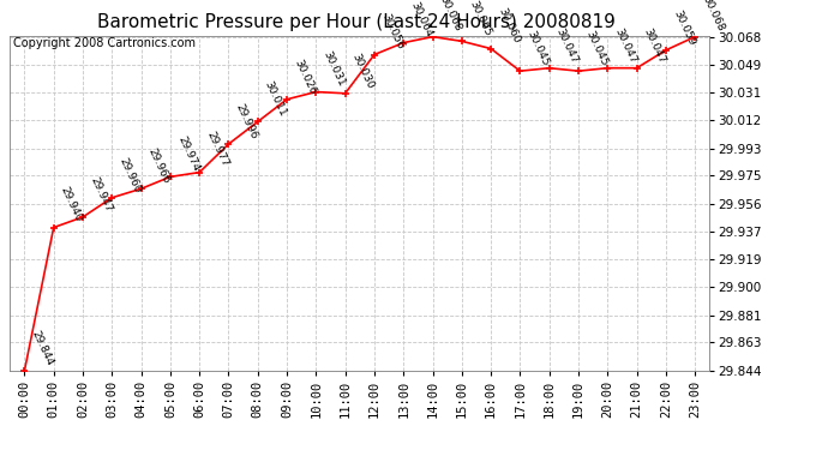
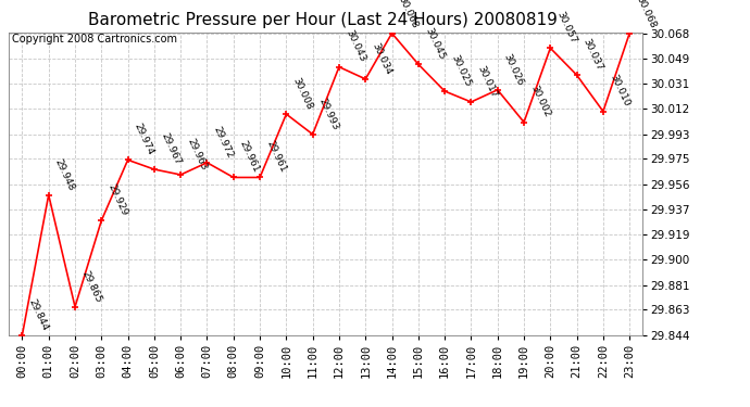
01:00: 29.940 -> 29.948
02:00: 29.947 -> 29.865
03:00: 29.960 -> 29.929
04:00: 29.966 -> 29.974
05:00: 29.974 -> 29.967
06:00: 29.977 -> 29.963
07:00: 29.996 -> 29.972
08:00: 30.011 -> 29.961
09:00: 30.026 -> 29.961
10:00: 30.031 -> 30.008
11:00: 30.030 -> 29.993
12:00: 30.056 -> 30.043
13:00: 30.064 -> 30.034
15:00: 30.065 -> 30.045
16:00: 30.060 -> 30.025
17:00: 30.045 -> 30.017
18:00: 30.047 -> 30.026
19:00: 30.045 -> 30.002
20:00: 30.047 -> 30.057
21:00: 30.047 -> 30.037
22:00: 30.059 -> 30.010
